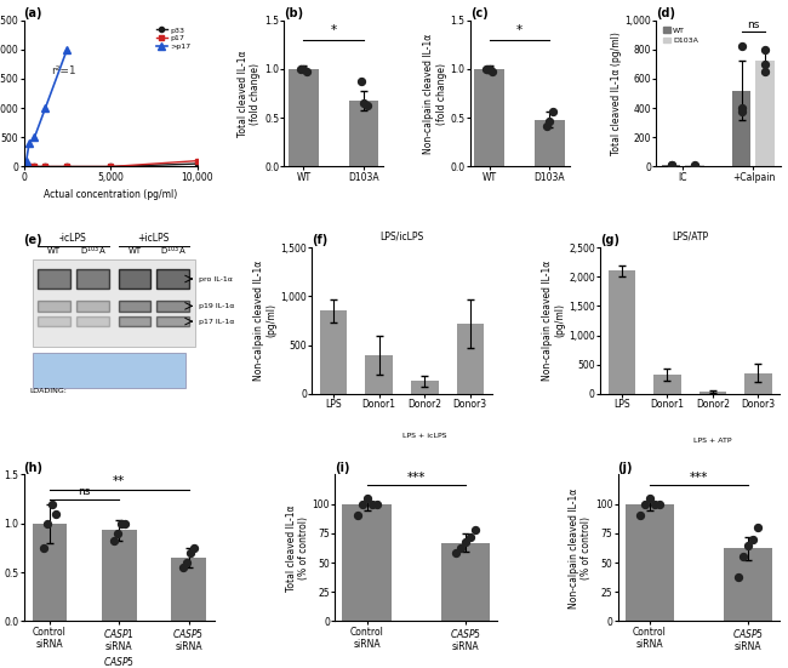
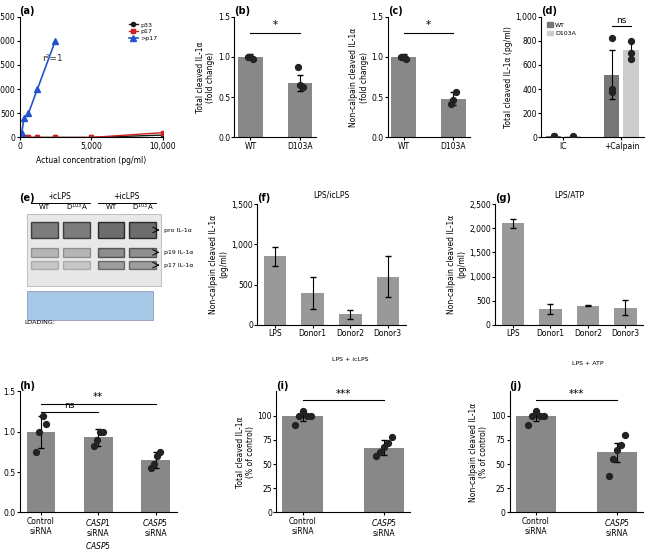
(f)/Donor3: 720 -> 600
(g)/Donor2: 40 -> 400
